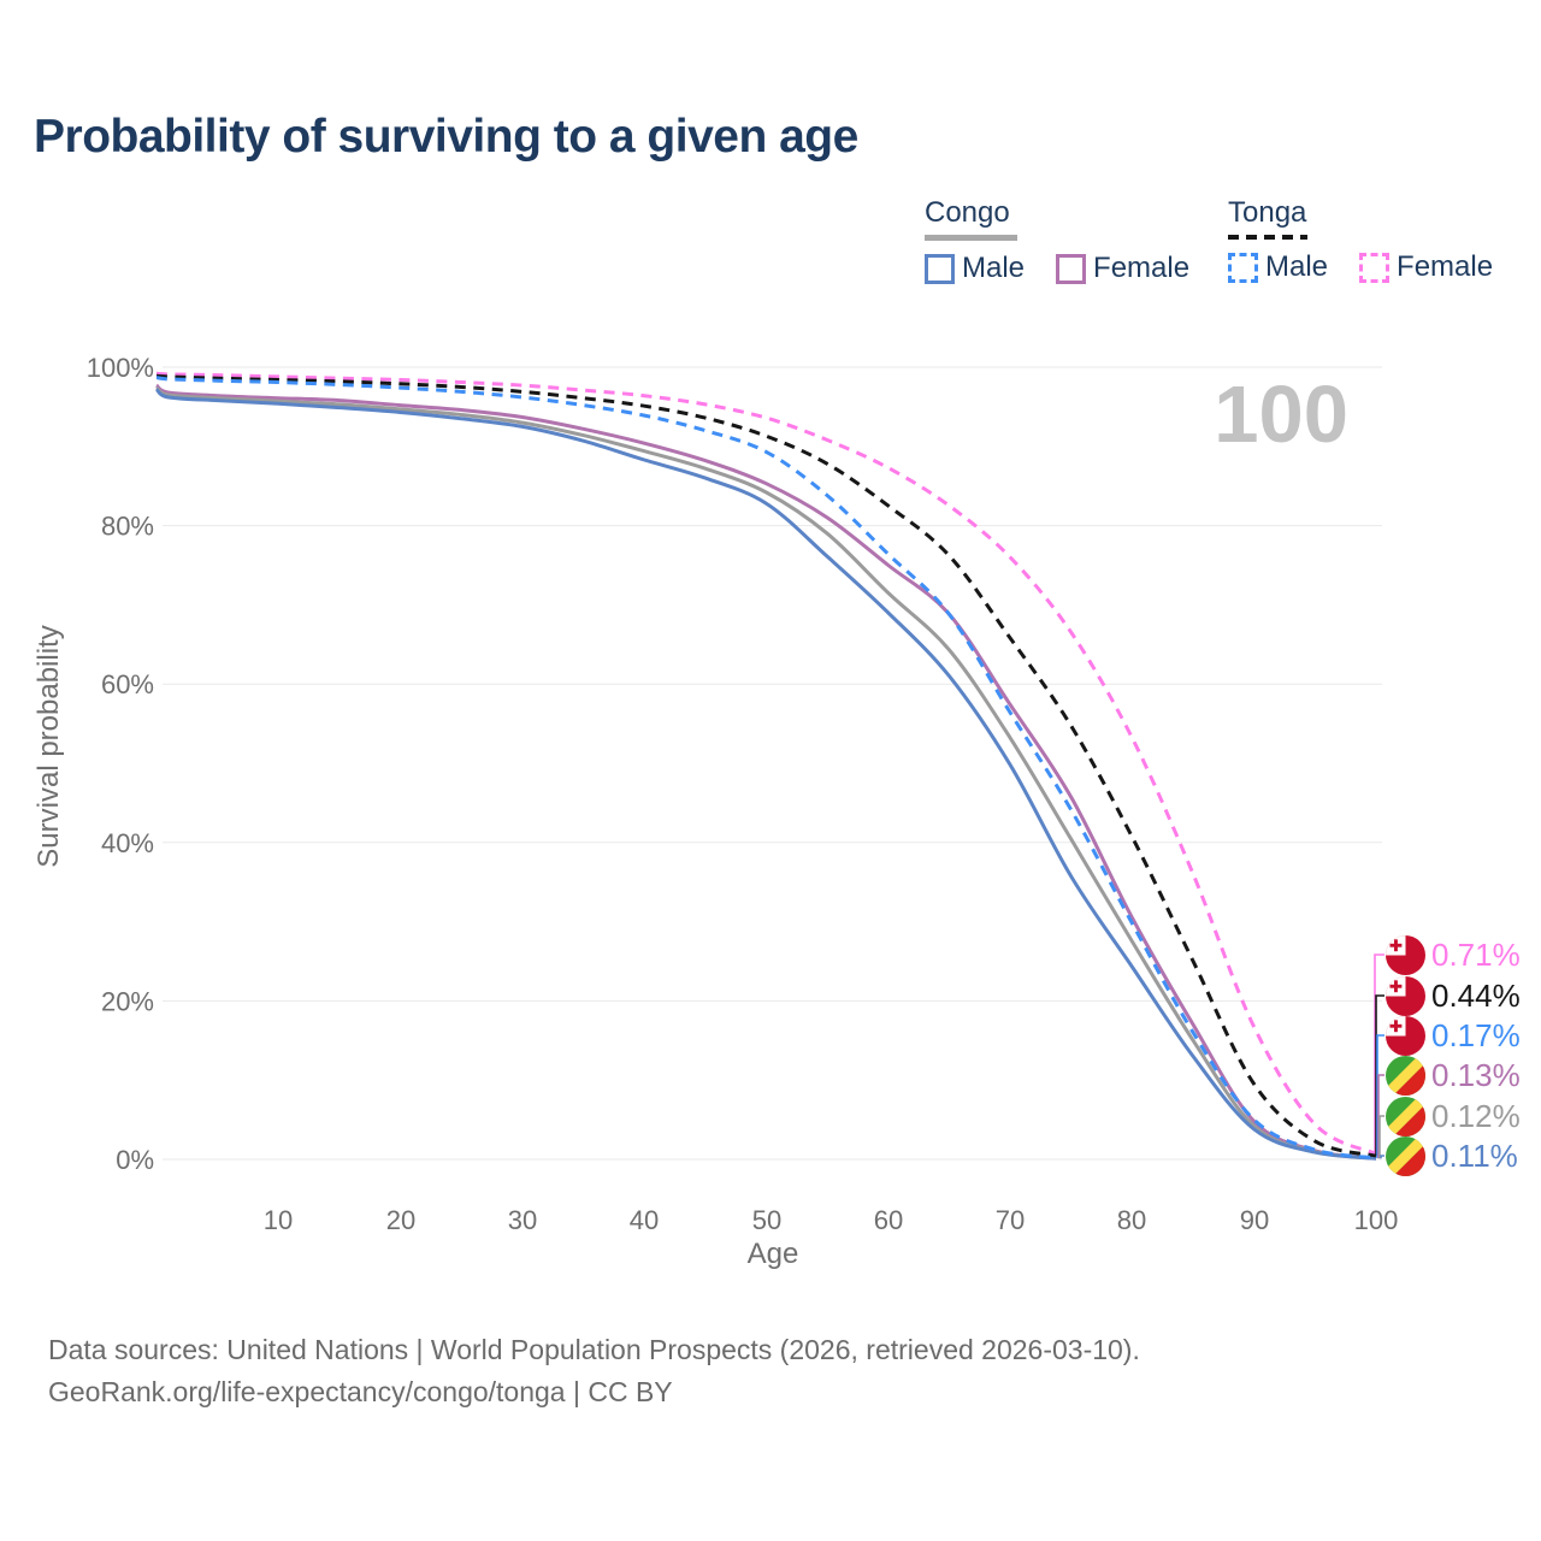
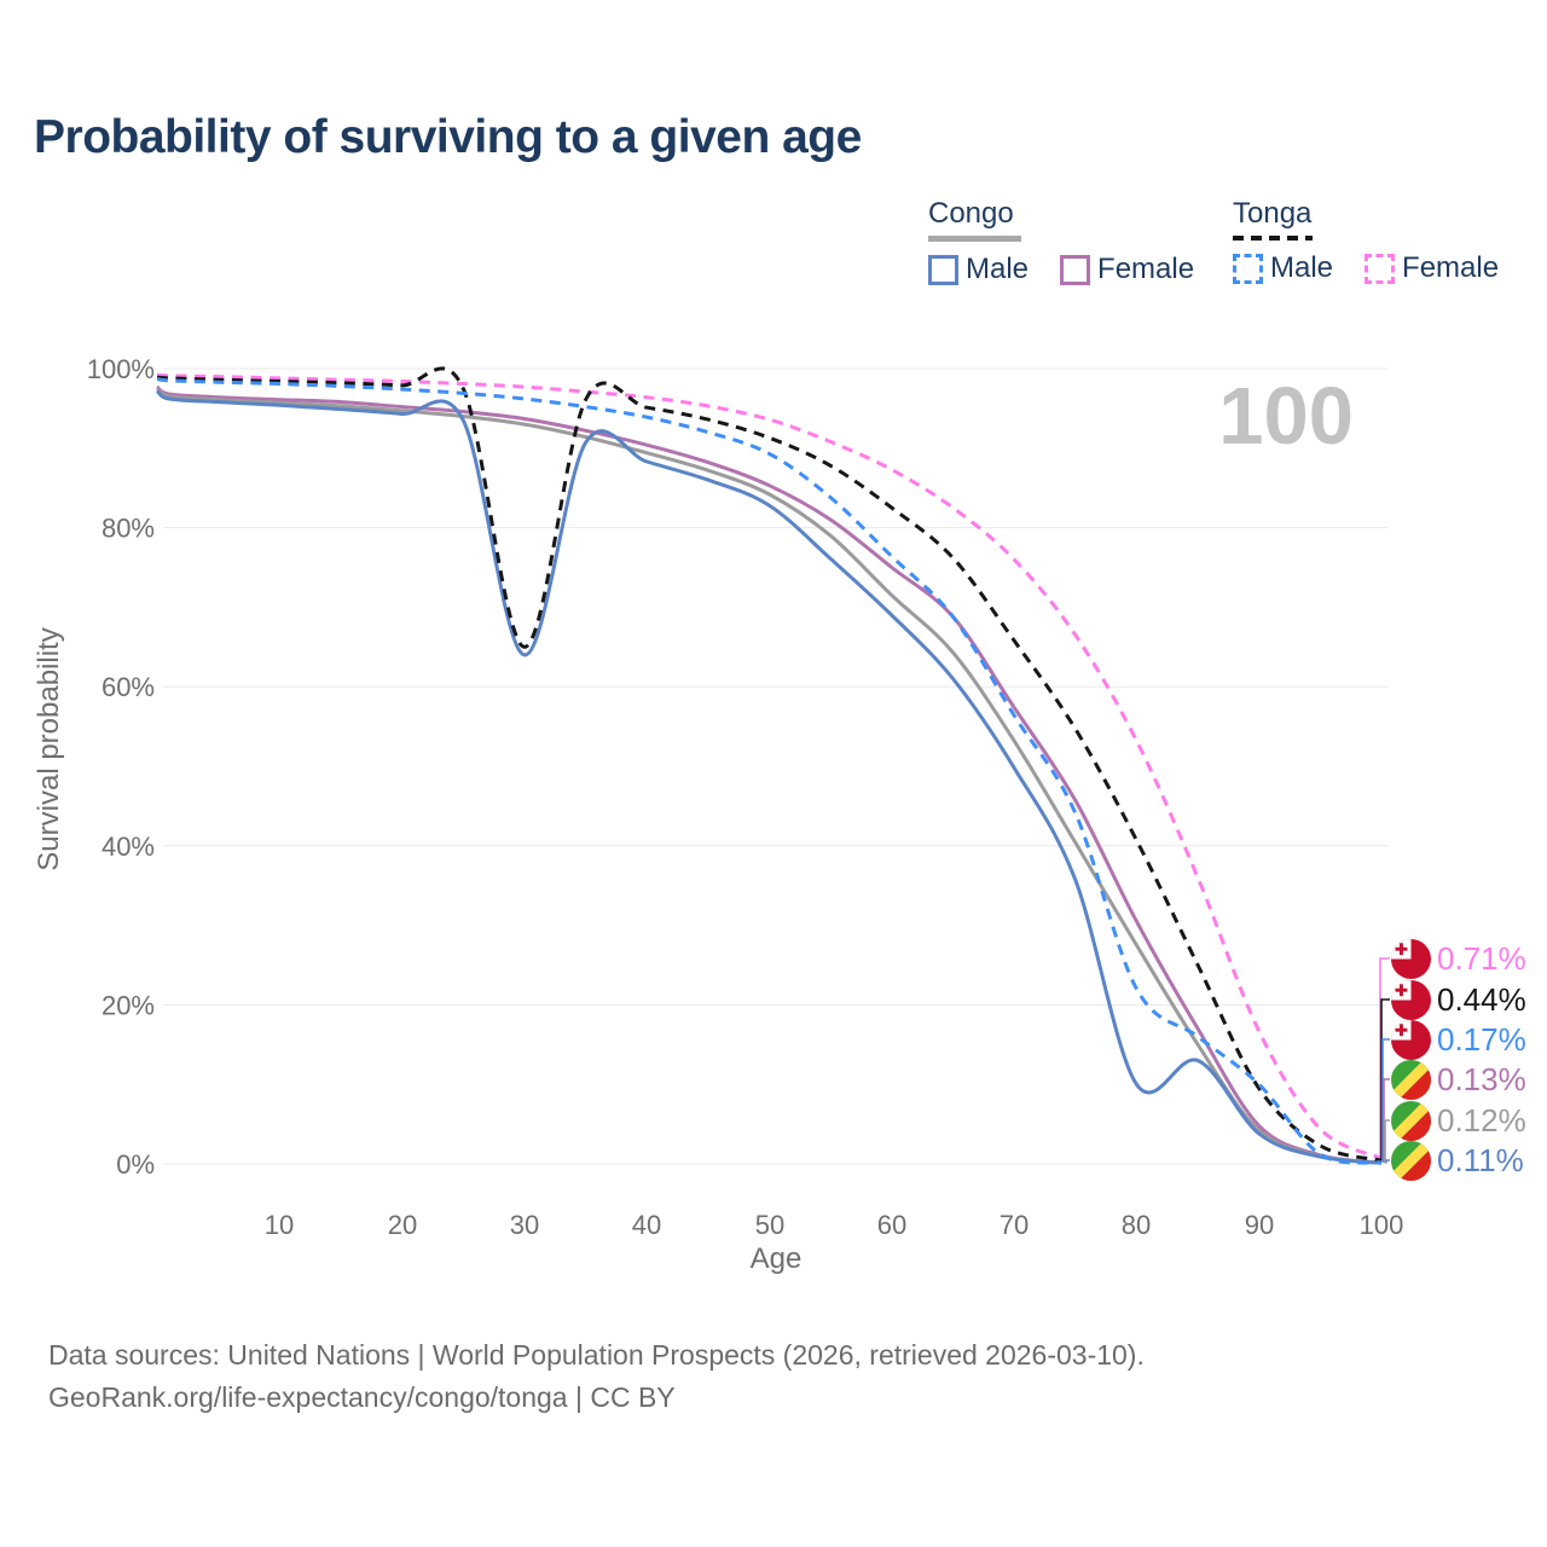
Tonga/30: 97% -> 65%
Congo Male/30: 92% -> 64%
Tonga Male/80: 30% -> 22%
Congo Male/80: 24% -> 10%
Tonga Male/90: 5% -> 10%
